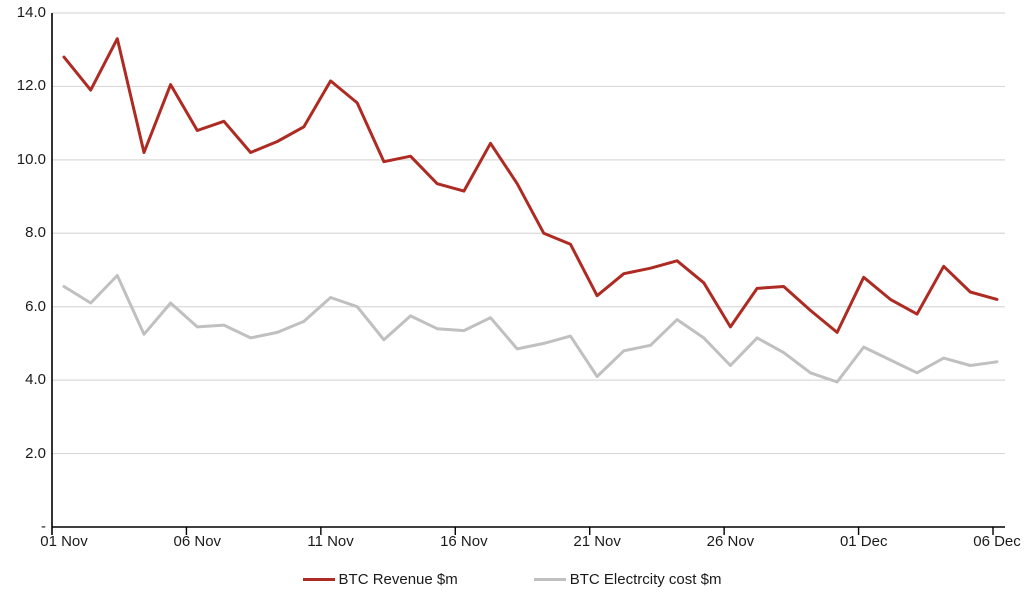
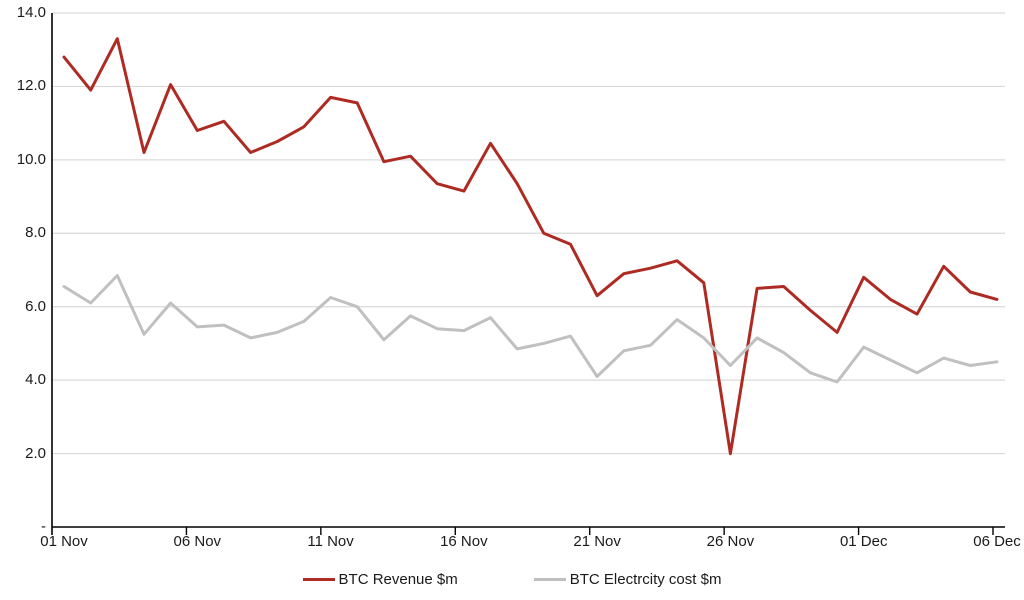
BTC Revenue $m/11 Nov: 12.2 -> 11.7
BTC Revenue $m/26 Nov: 5.5 -> 2.0
